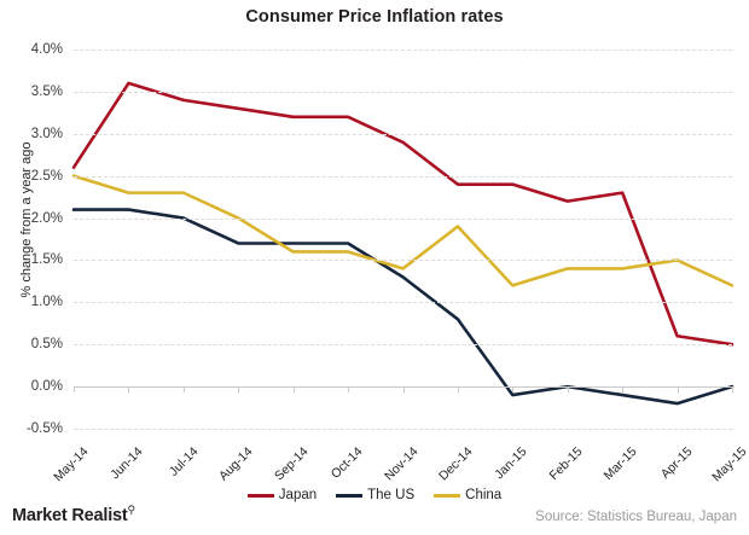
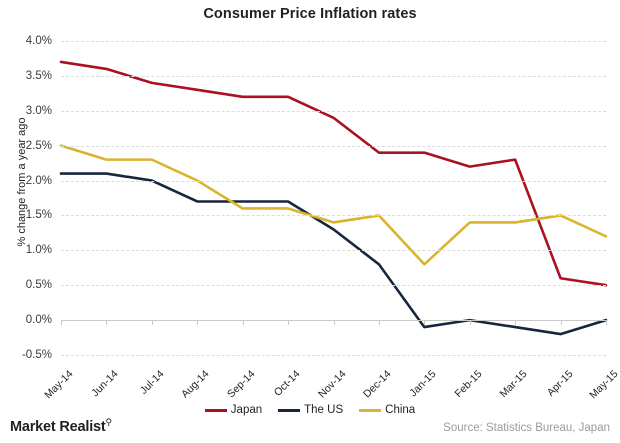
Japan/May-14: 2.6% -> 3.7%
China/Dec-14: 1.9% -> 1.5%
China/Jan-15: 1.2% -> 0.8%
